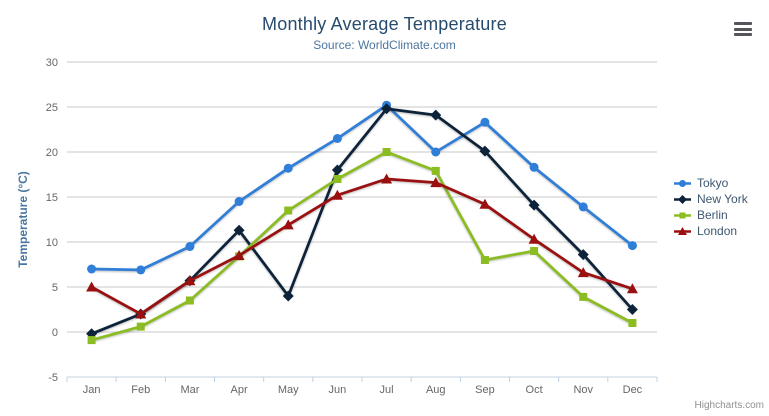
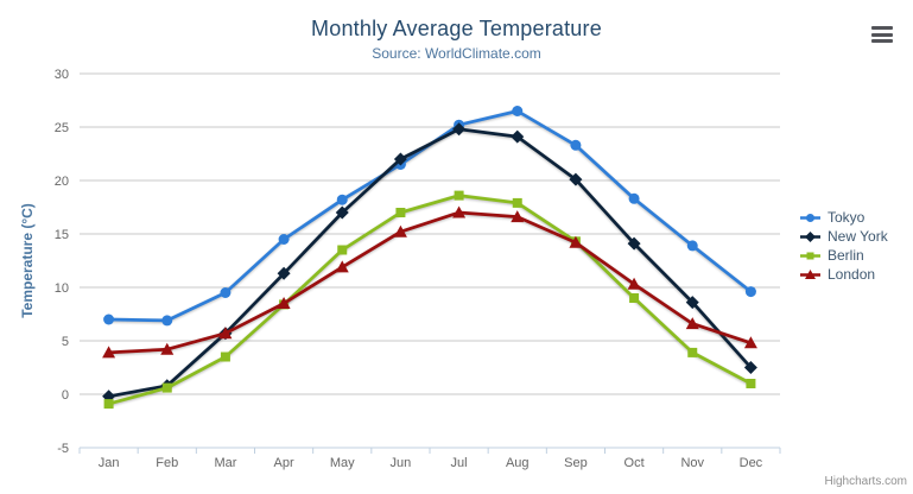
London/Jan: 5 -> 4
New York/Feb: 2 -> 1
London/Feb: 2 -> 4
New York/May: 4 -> 17
New York/Jun: 18 -> 22
Berlin/Jul: 20 -> 19
Tokyo/Aug: 20 -> 26
Berlin/Sep: 8 -> 14
